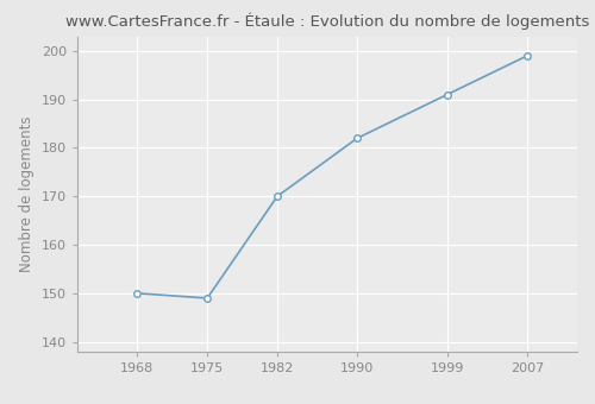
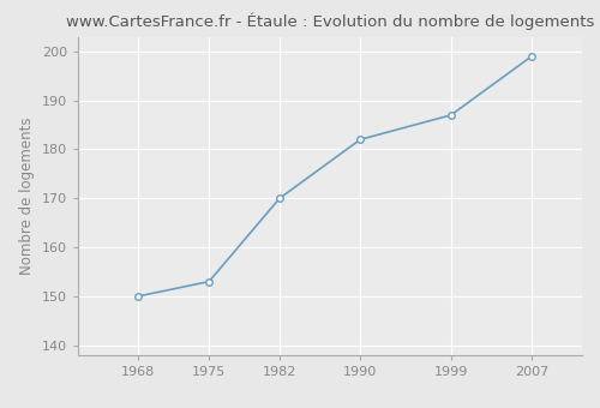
1975: 149 -> 153
1999: 191 -> 187
